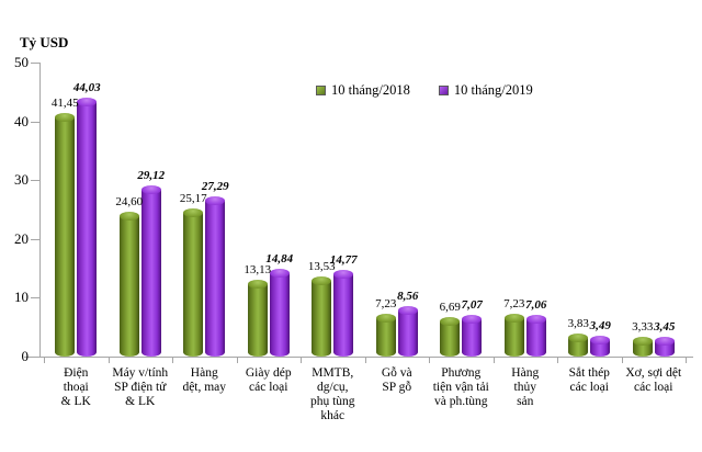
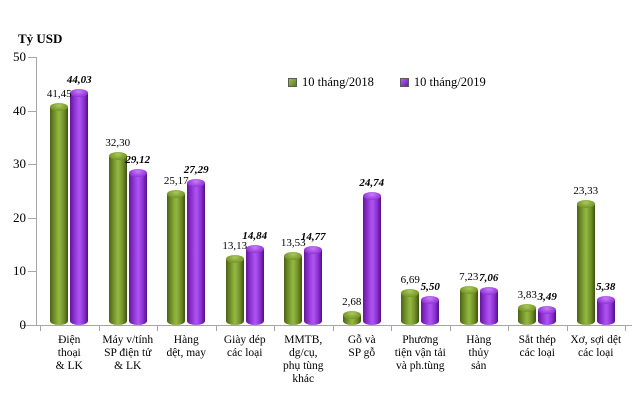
10 tháng/2018/Máy v/tính SP điện tử & LK: 24,60 -> 32,30
10 tháng/2018/Gỗ và SP gỗ: 7,23 -> 2,68
10 tháng/2019/Gỗ và SP gỗ: 8,56 -> 24,74
10 tháng/2019/Phương tiện vận tải và ph.tùng: 7,07 -> 5,50
10 tháng/2018/Xơ, sợi dệt các loại: 3,33 -> 23,33
10 tháng/2019/Xơ, sợi dệt các loại: 3,45 -> 5,38
